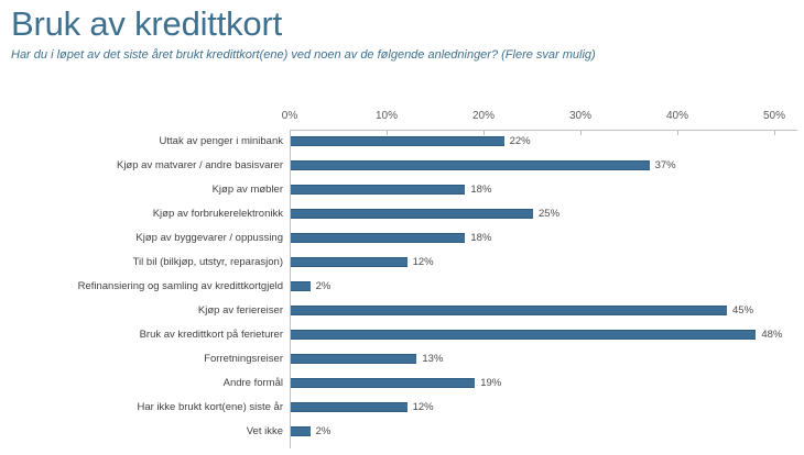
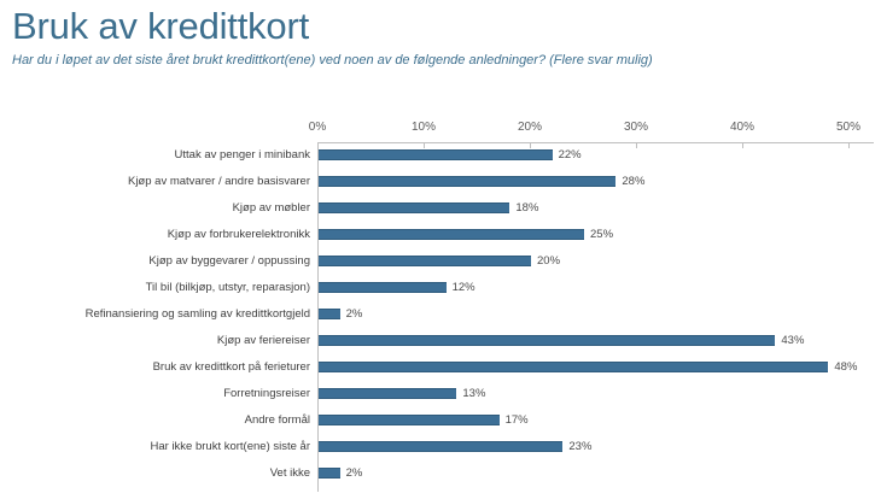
Kjøp av matvarer / andre basisvarer: 37% -> 28%
Kjøp av byggevarer / oppussing: 18% -> 20%
Kjøp av feriereiser: 45% -> 43%
Andre formål: 19% -> 17%
Har ikke brukt kort(ene) siste år: 12% -> 23%
